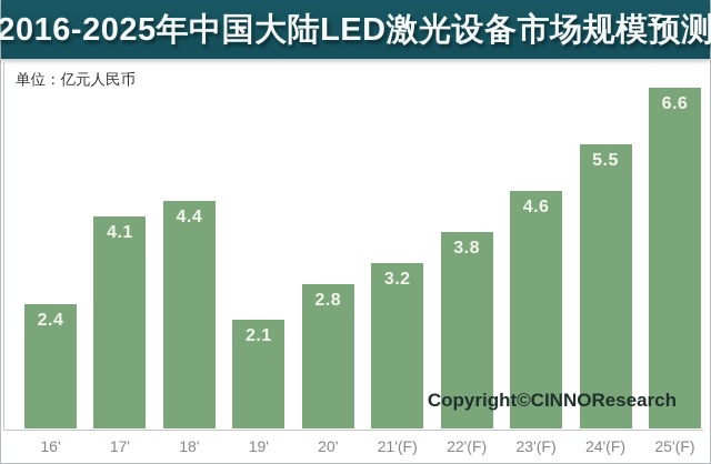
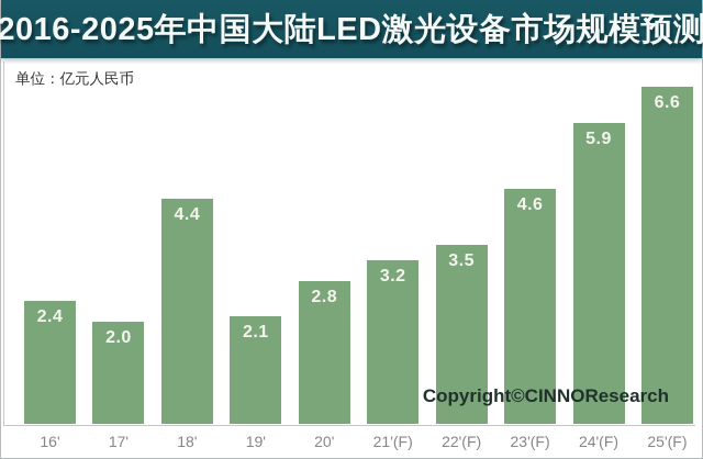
17': 4.1 -> 2.0
22'(F): 3.8 -> 3.5
24'(F): 5.5 -> 5.9
